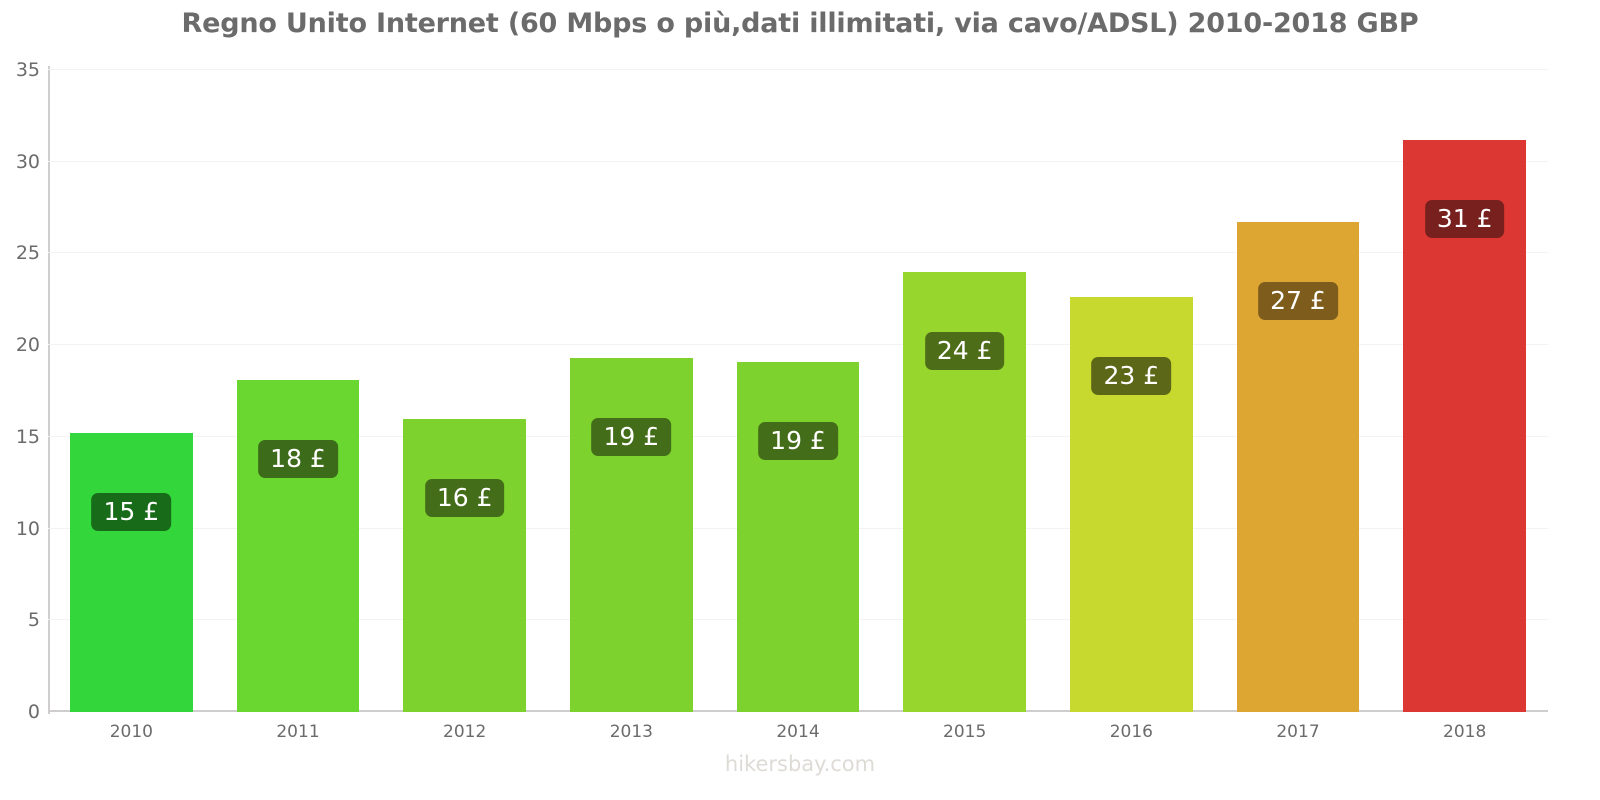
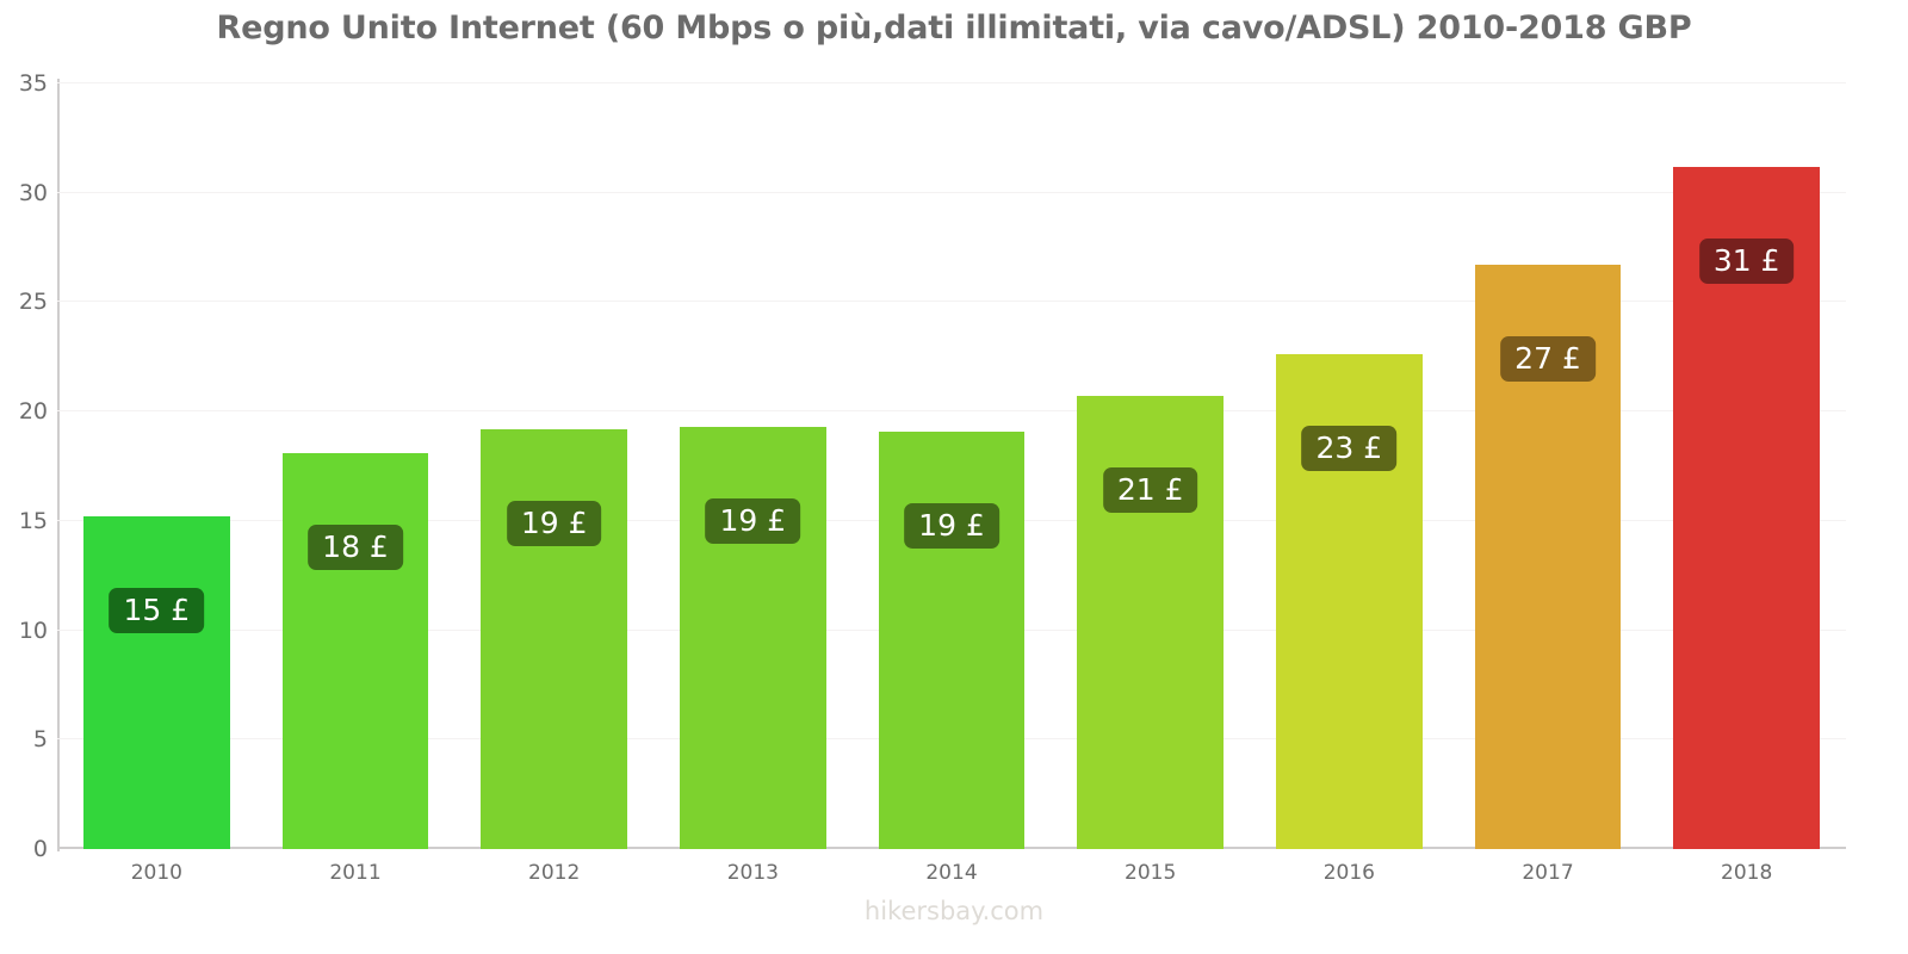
2012: 16 -> 19
2015: 24 -> 21
